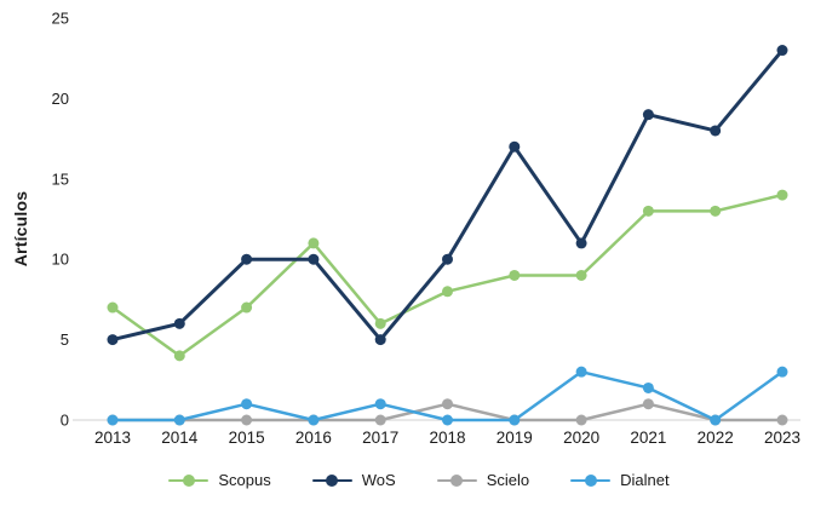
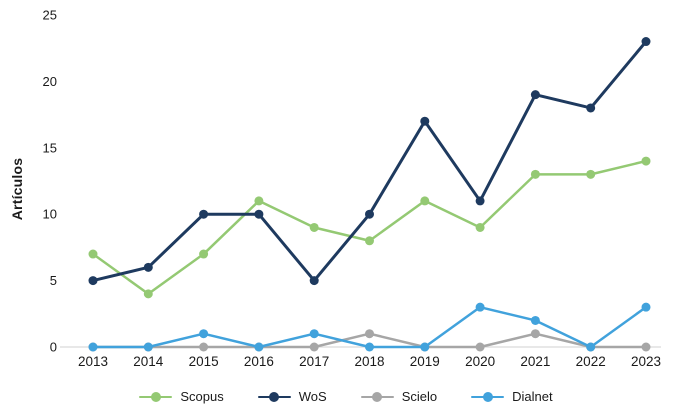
Scopus/2017: 6 -> 9
Scopus/2019: 9 -> 11
